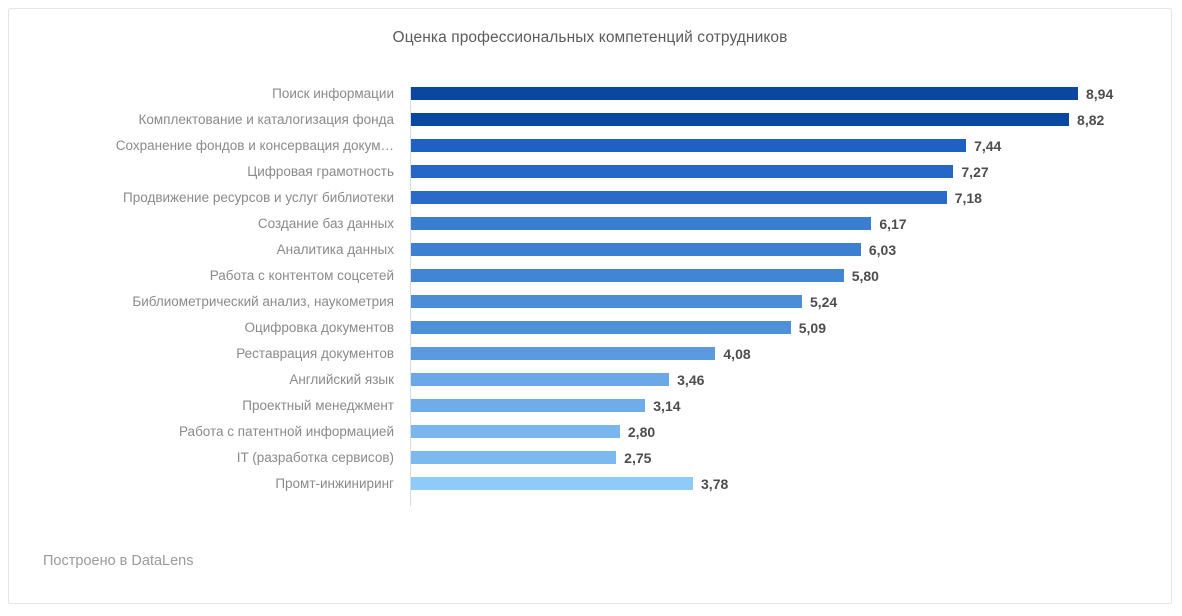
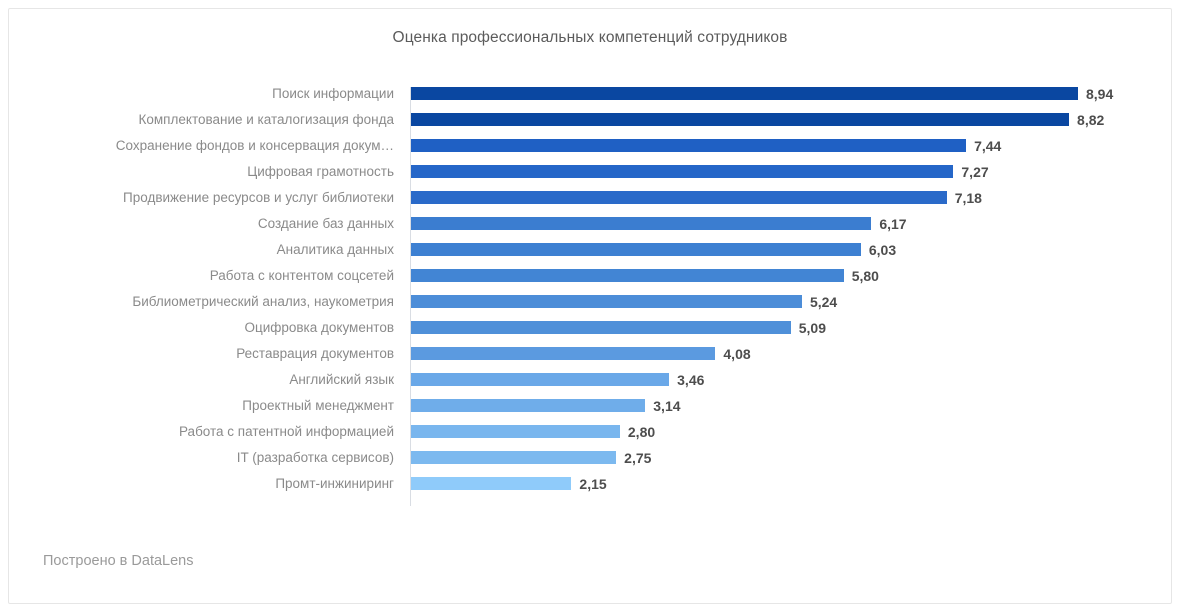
Промт-инжиниринг: 3,78 -> 2,15
